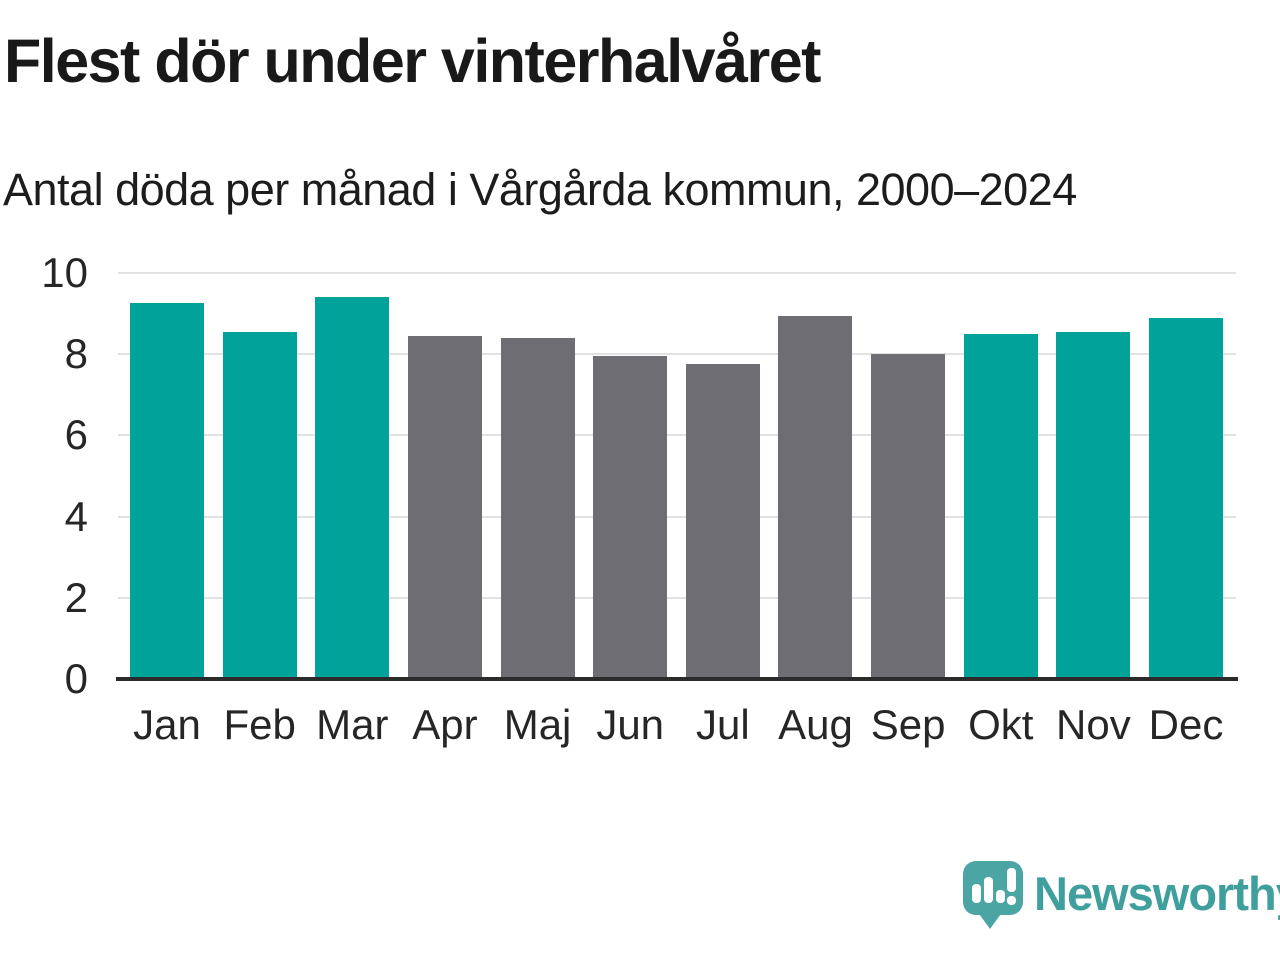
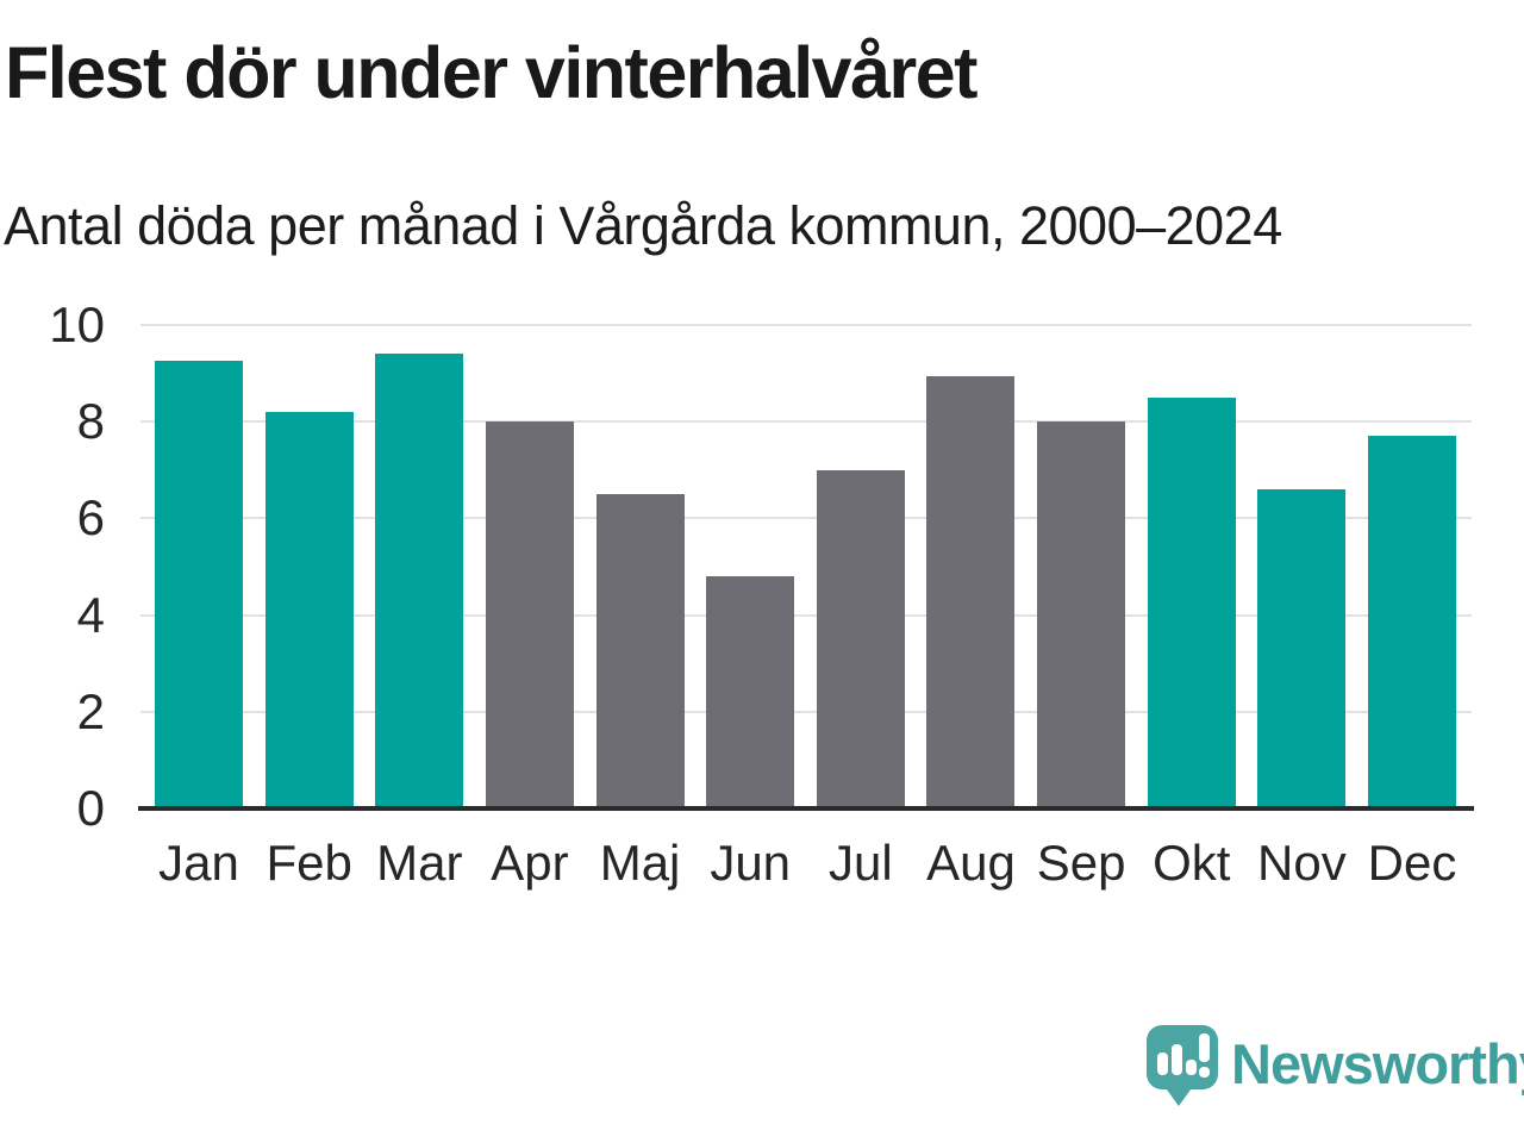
Feb: 8.6 -> 8.2
Apr: 8.4 -> 8.0
Maj: 8.4 -> 6.5
Jun: 8.0 -> 4.8
Jul: 7.8 -> 7.0
Nov: 8.6 -> 6.6
Dec: 8.9 -> 7.7
